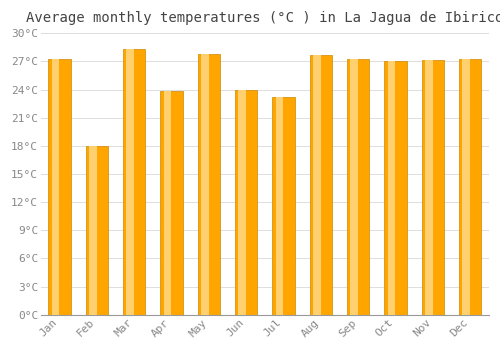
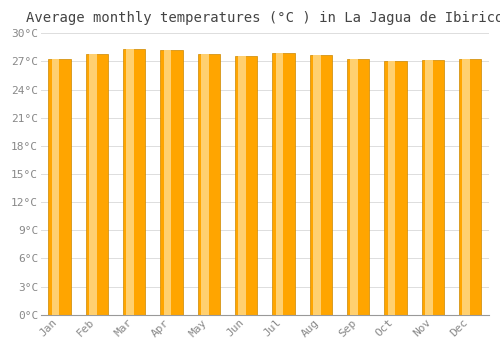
Feb: 18.0°C -> 27.8°C
Apr: 23.8°C -> 28.2°C
Jun: 24.0°C -> 27.6°C
Jul: 23.2°C -> 27.9°C
